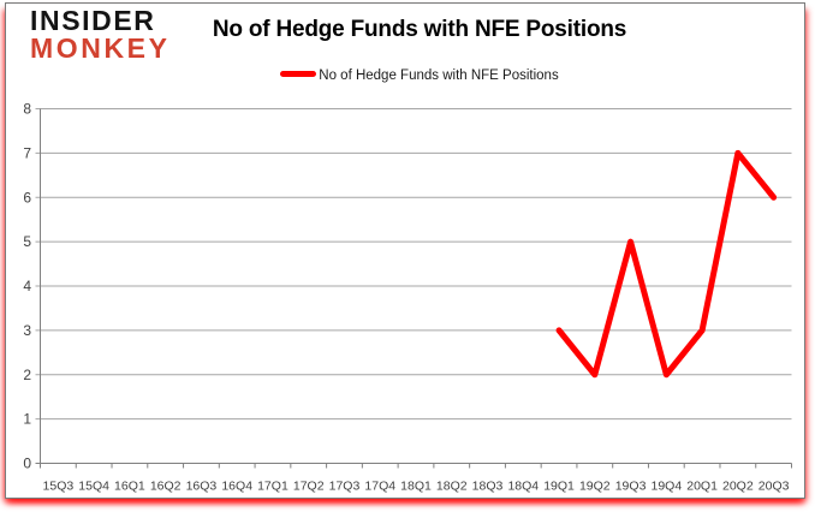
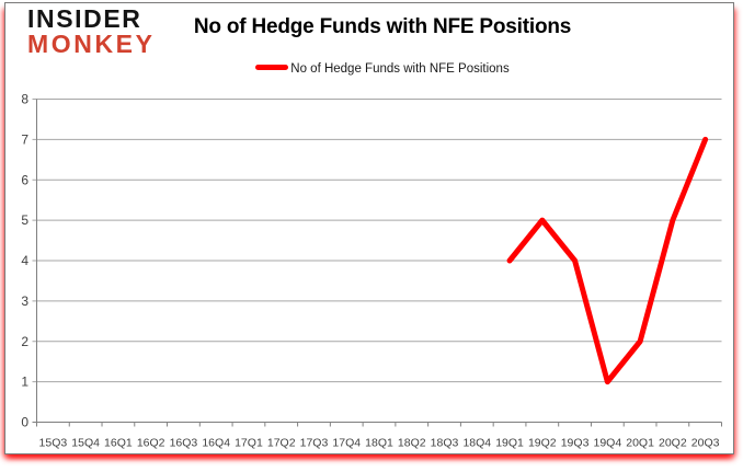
19Q1: 3 -> 4
19Q2: 2 -> 5
19Q3: 5 -> 4
19Q4: 2 -> 1
20Q1: 3 -> 2
20Q2: 7 -> 5
20Q3: 6 -> 7
